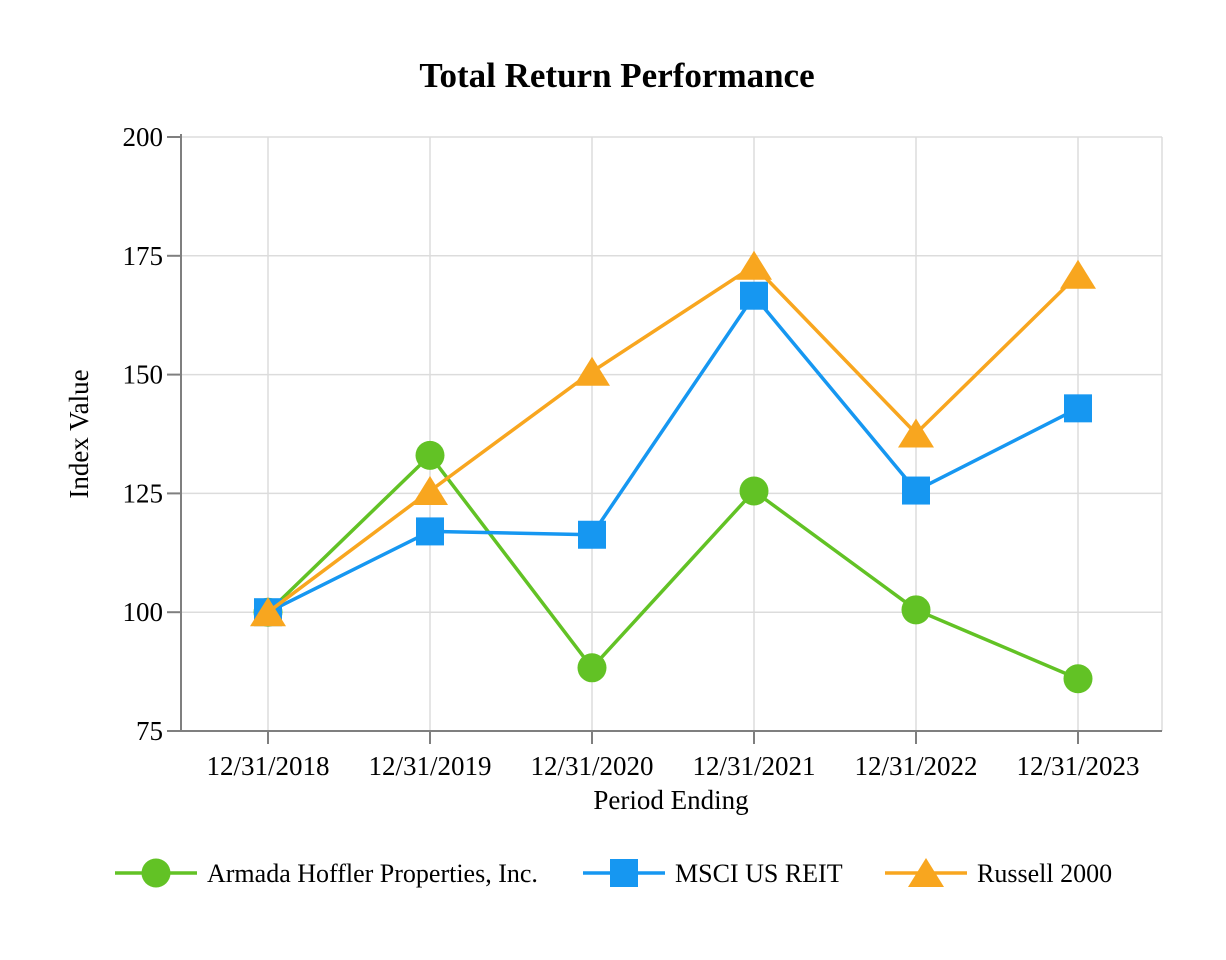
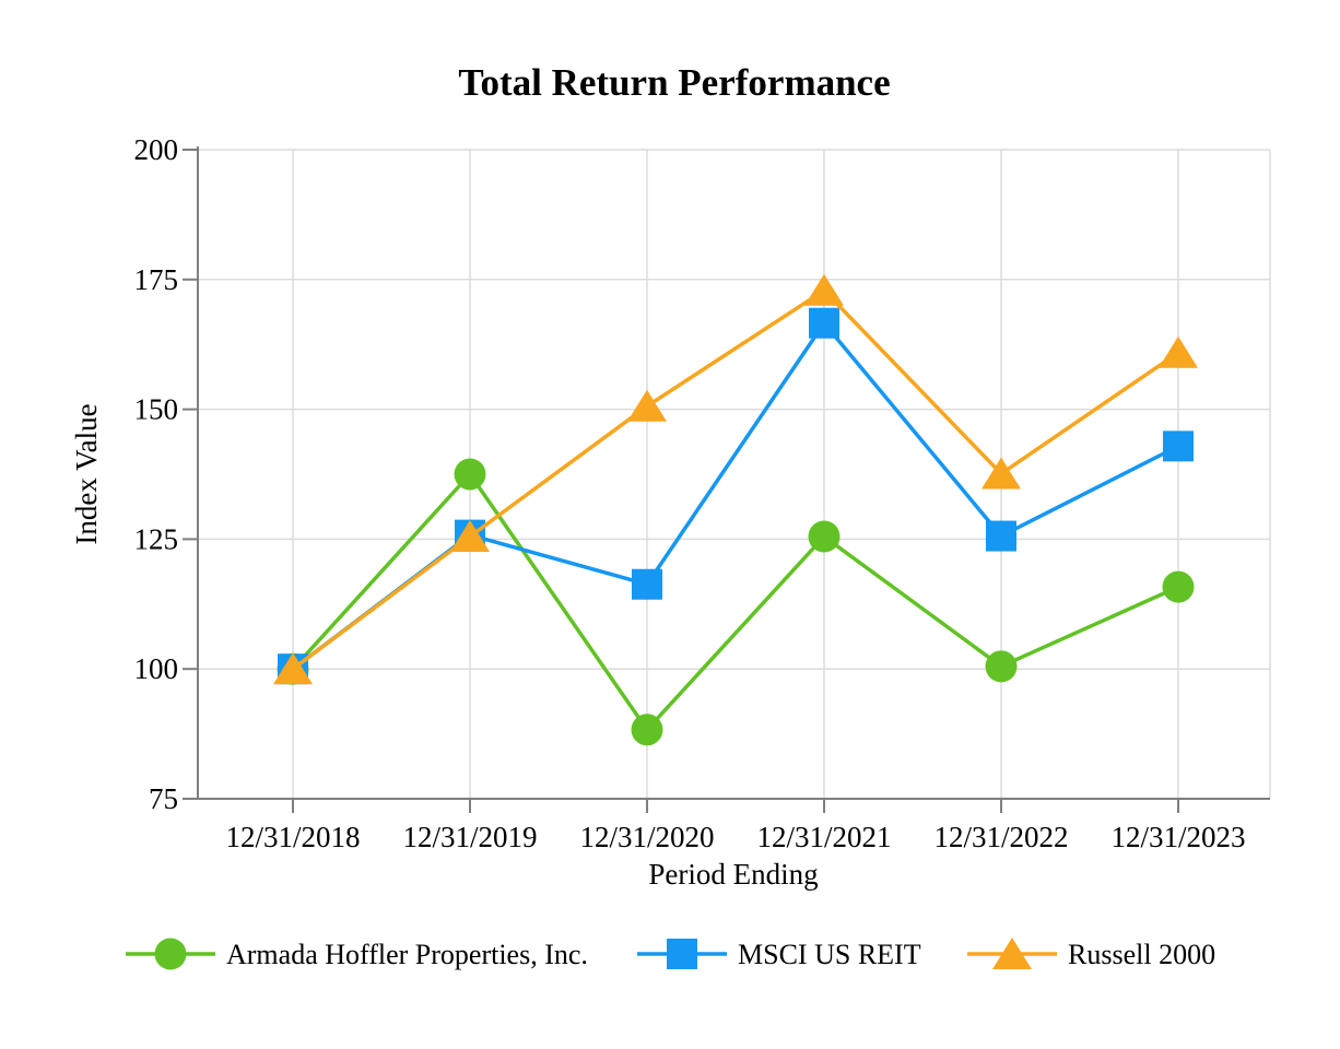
Armada Hoffler Properties, Inc./12/31/2019: 133 -> 138
MSCI US REIT/12/31/2019: 117 -> 126
Armada Hoffler Properties, Inc./12/31/2023: 86 -> 116
Russell 2000/12/31/2023: 171 -> 161
